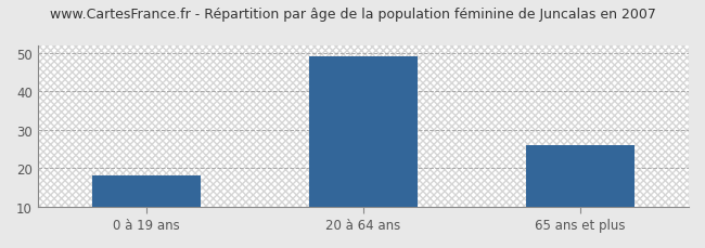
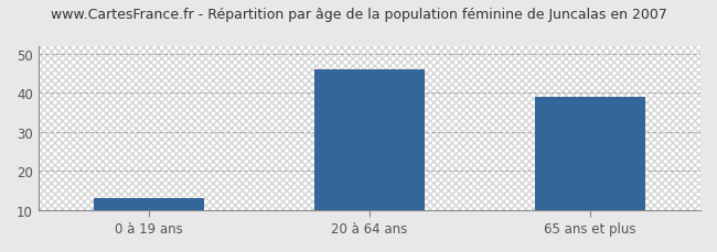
0 à 19 ans: 18 -> 13
20 à 64 ans: 49 -> 46
65 ans et plus: 26 -> 39
